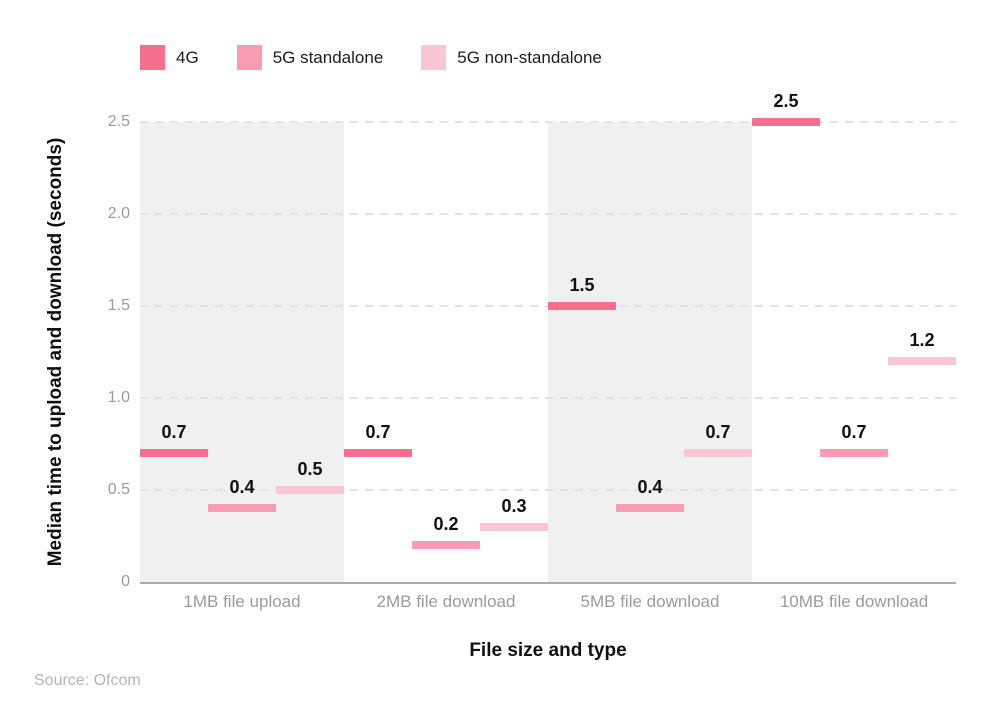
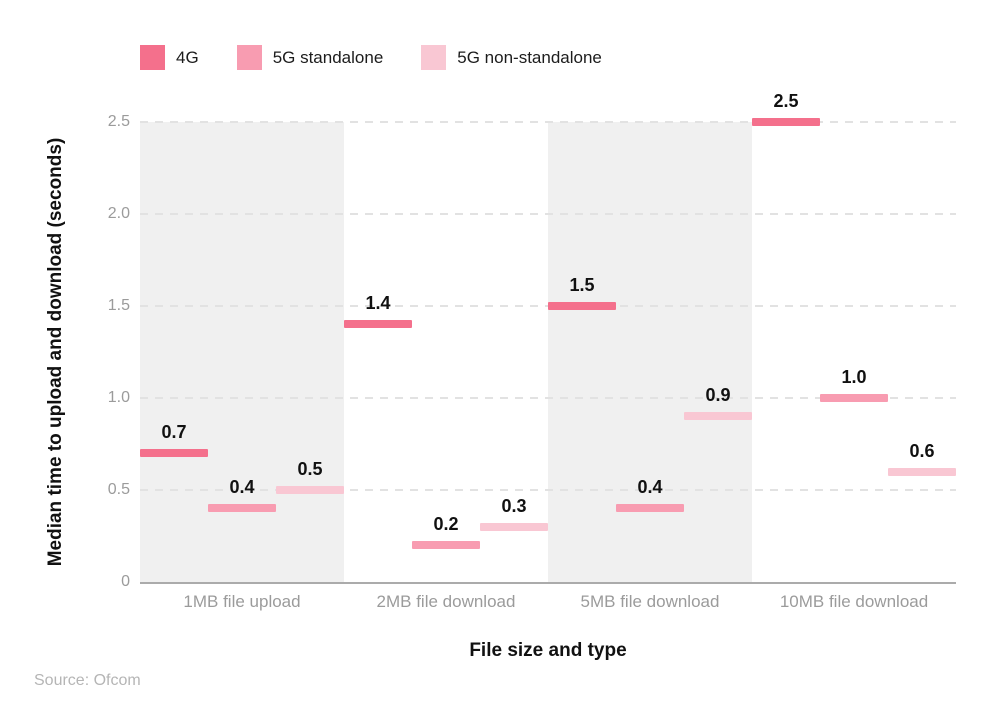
4G/2MB file download: 0.7 -> 1.4
5G non-standalone/5MB file download: 0.7 -> 0.9
5G standalone/10MB file download: 0.7 -> 1.0
5G non-standalone/10MB file download: 1.2 -> 0.6
